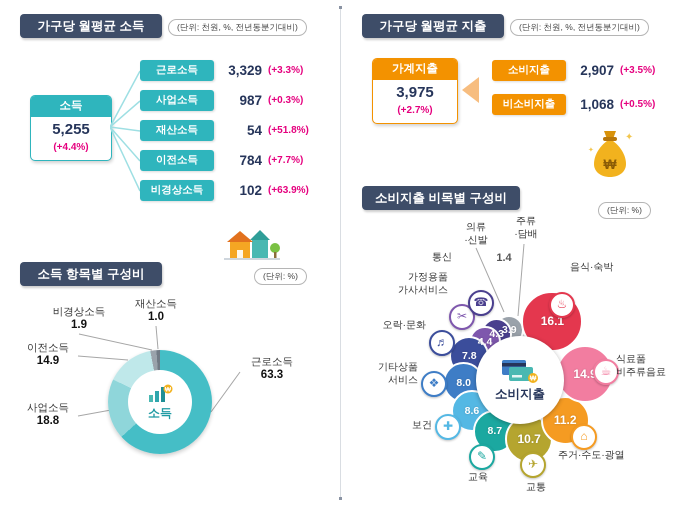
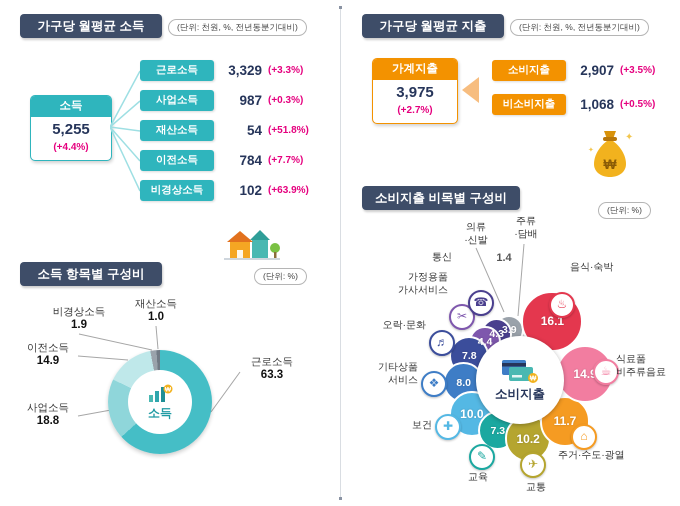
소비지출 비목별 구성비/주거·수도·광열: 11.2 -> 11.7
소비지출 비목별 구성비/교통: 10.7 -> 10.2
소비지출 비목별 구성비/교육: 8.7 -> 7.3
소비지출 비목별 구성비/보건: 8.6 -> 10.0
